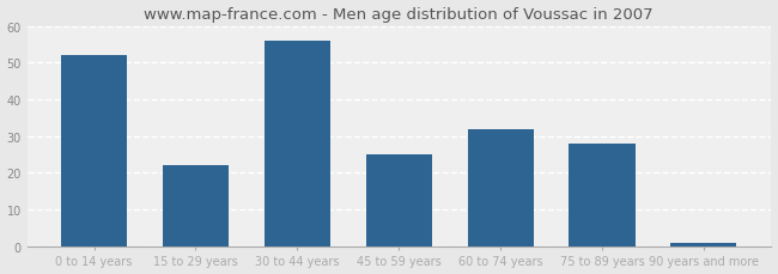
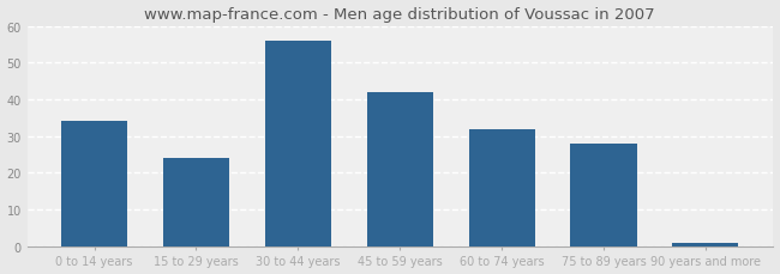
0 to 14 years: 52 -> 34
15 to 29 years: 22 -> 24
45 to 59 years: 25 -> 42
